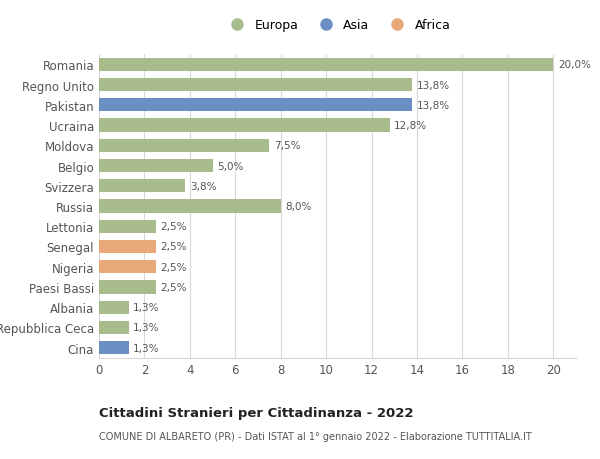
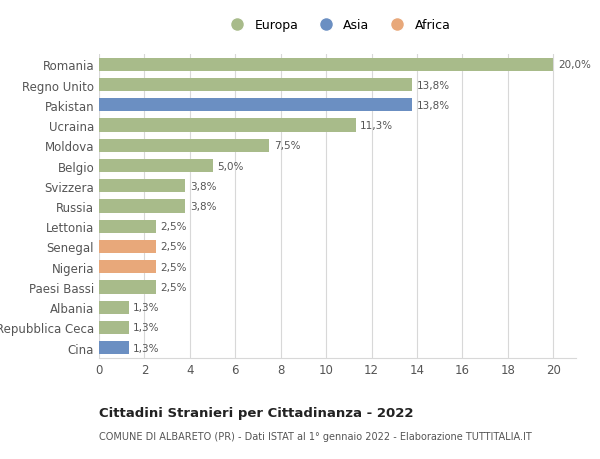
Ucraina: 12,8% -> 11,3%
Russia: 8,0% -> 3,8%
